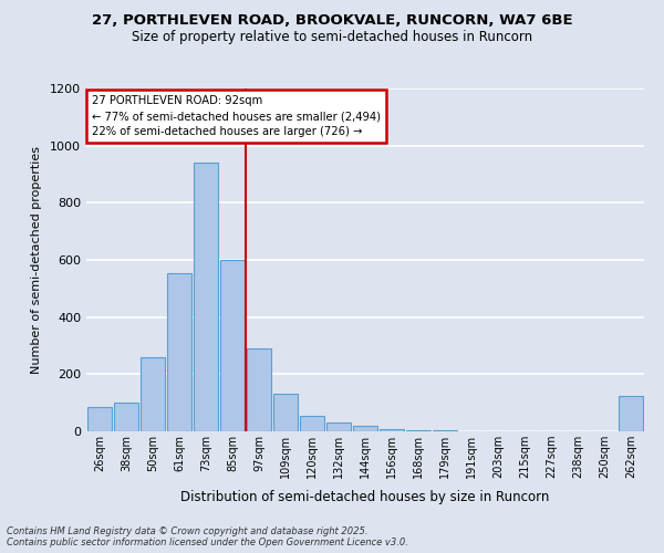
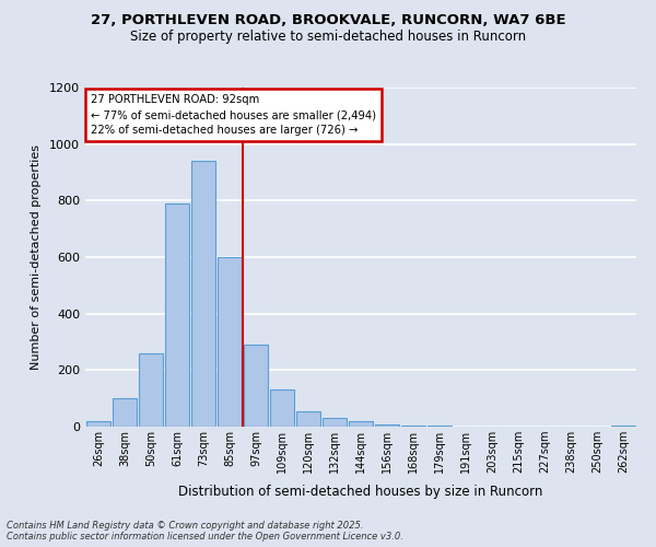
26sqm: 85 -> 20
61sqm: 555 -> 790
262sqm: 125 -> 5
